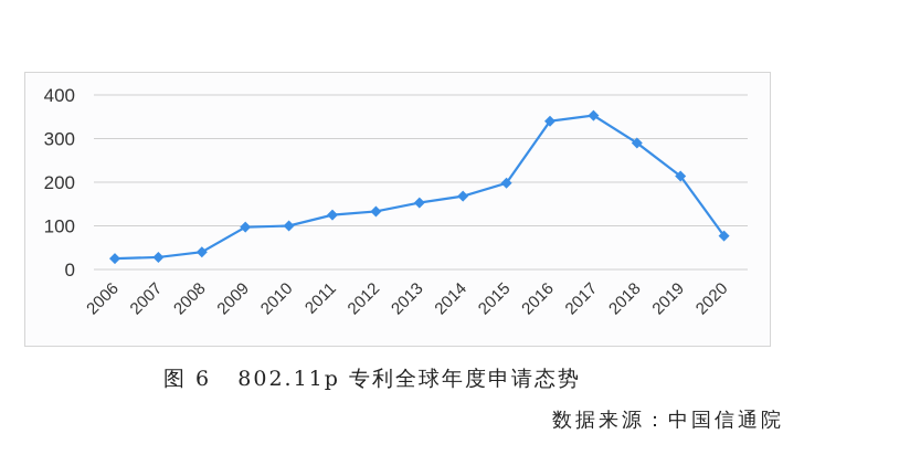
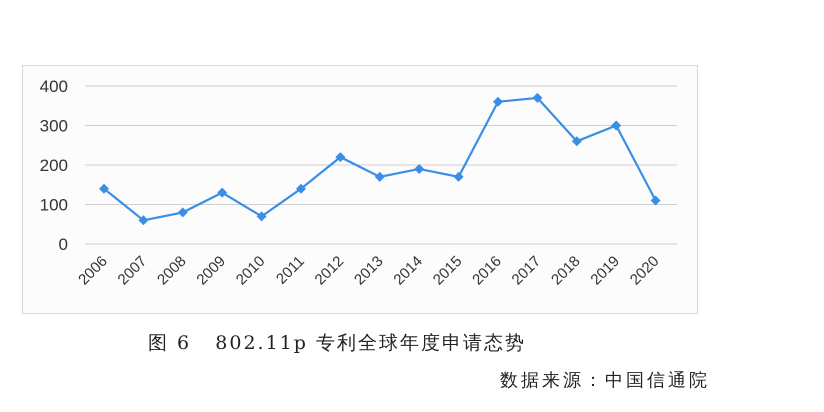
2006: 20 -> 140
2007: 30 -> 60
2008: 40 -> 80
2009: 100 -> 130
2010: 100 -> 70
2011: 120 -> 140
2012: 130 -> 220
2013: 150 -> 170
2014: 170 -> 190
2015: 200 -> 170
2016: 340 -> 360
2017: 350 -> 370
2018: 290 -> 260
2019: 210 -> 300
2020: 80 -> 110
